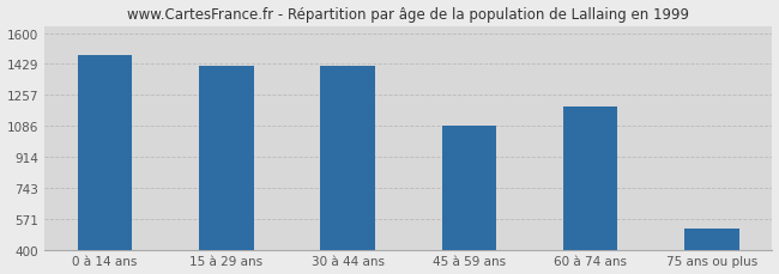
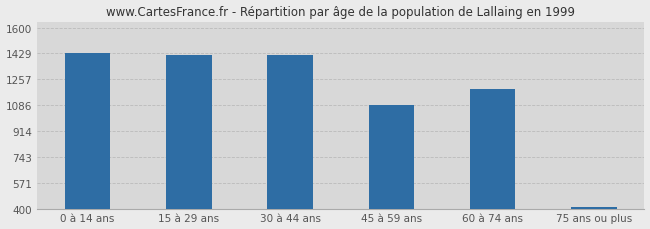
0 à 14 ans: 1480 -> 1430
75 ans ou plus: 520 -> 410
